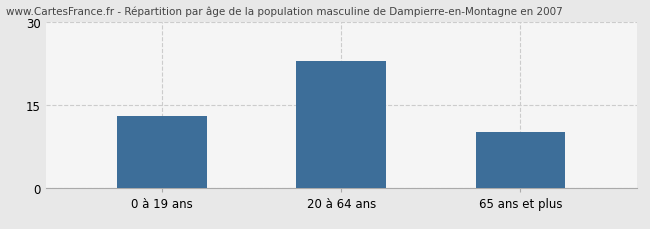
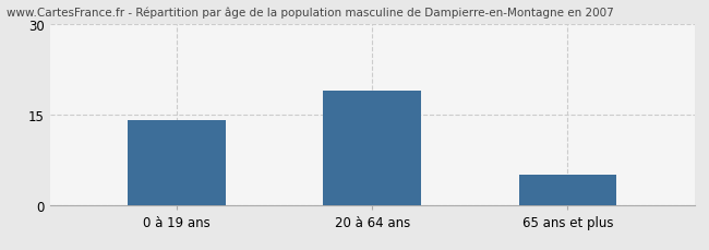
0 à 19 ans: 13 -> 14
20 à 64 ans: 23 -> 19
65 ans et plus: 10 -> 5
